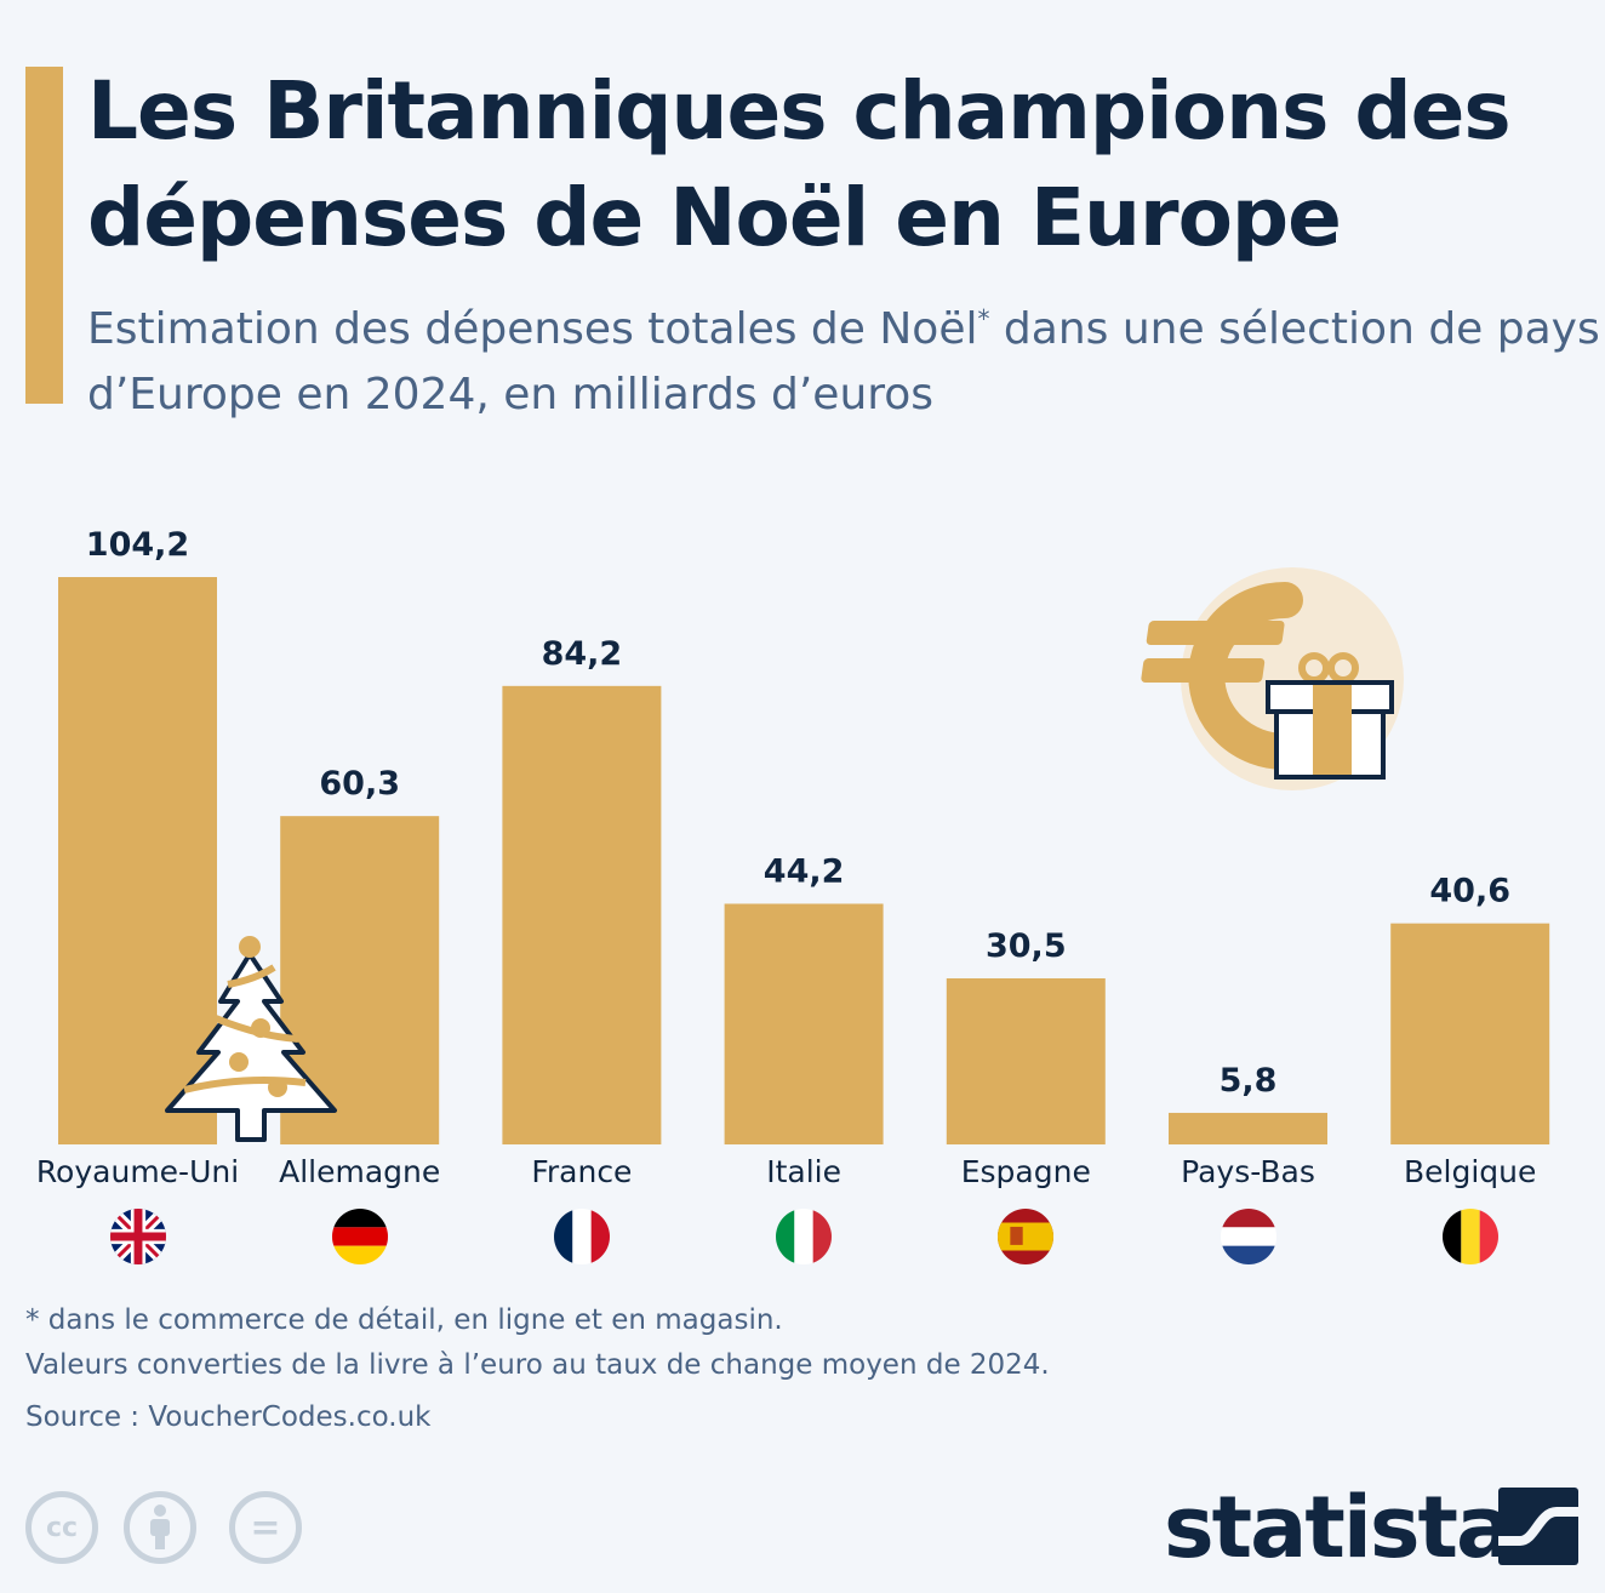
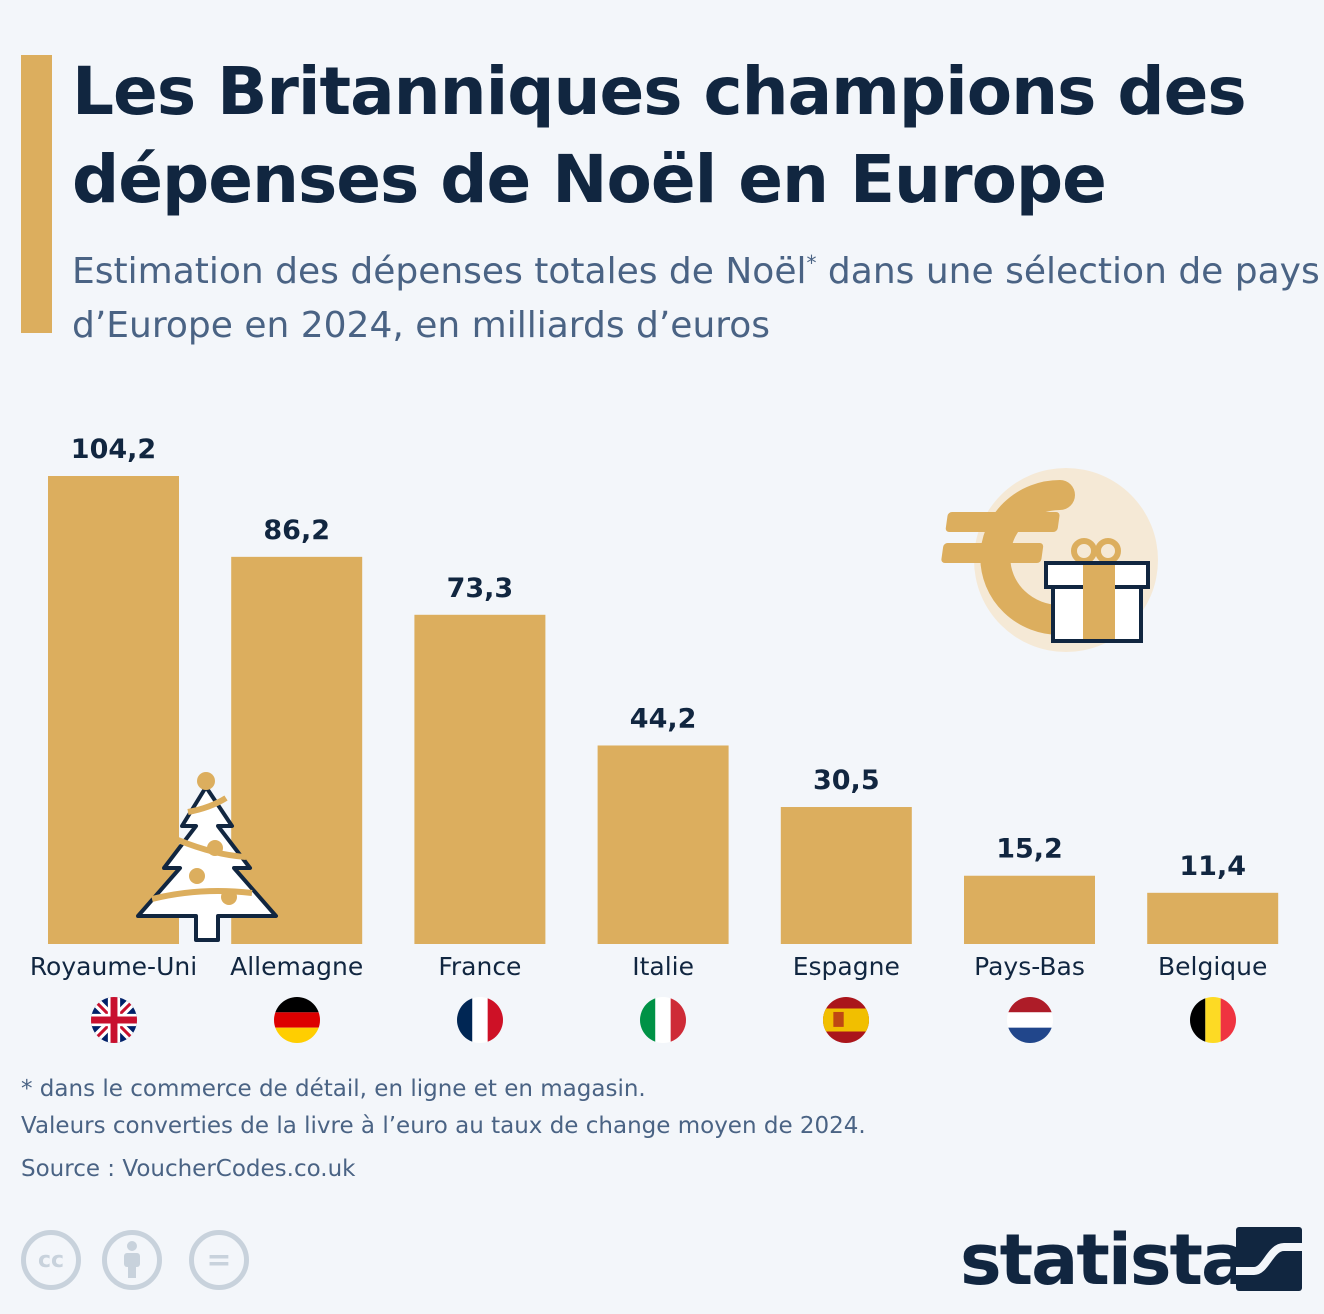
Allemagne: 60,3 -> 86,2
France: 84,2 -> 73,3
Pays-Bas: 5,8 -> 15,2
Belgique: 40,6 -> 11,4
